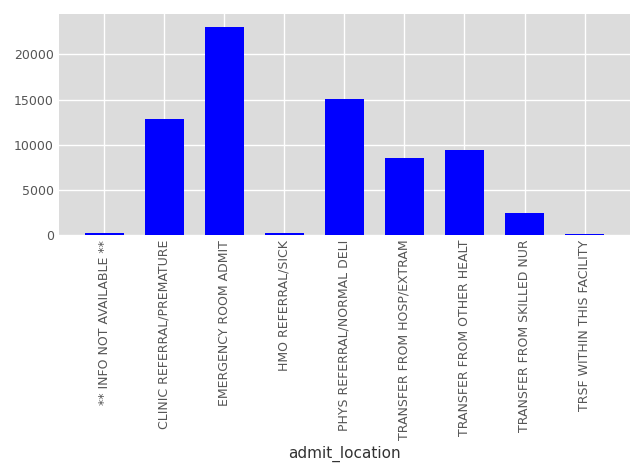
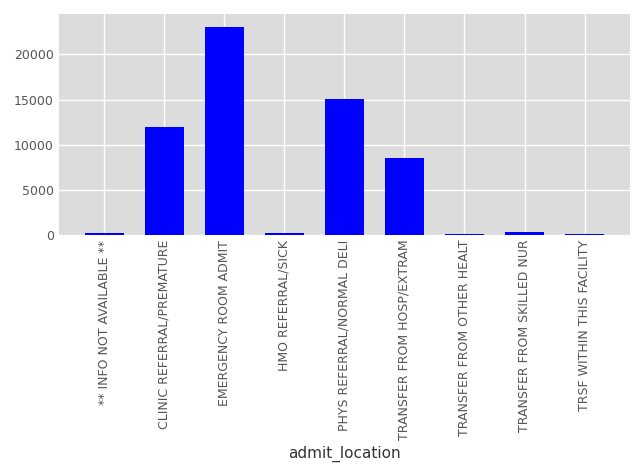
CLINIC REFERRAL/PREMATURE: 12800 -> 12000
TRANSFER FROM OTHER HEALT: 9400 -> 100
TRANSFER FROM SKILLED NUR: 2400 -> 400
